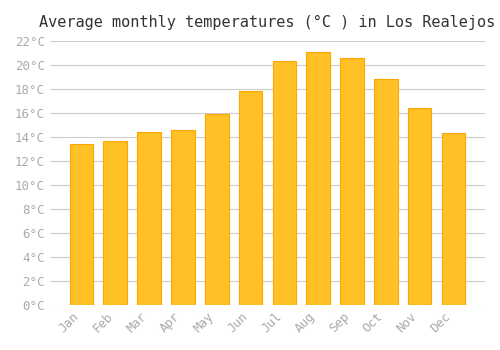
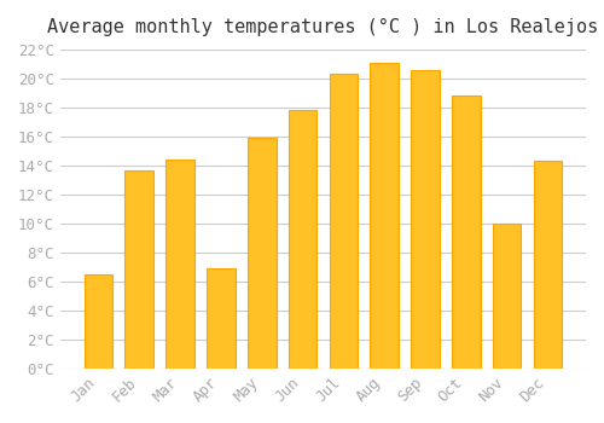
Jan: 13.4°C -> 6.5°C
Apr: 14.6°C -> 6.9°C
Nov: 16.4°C -> 10.0°C
